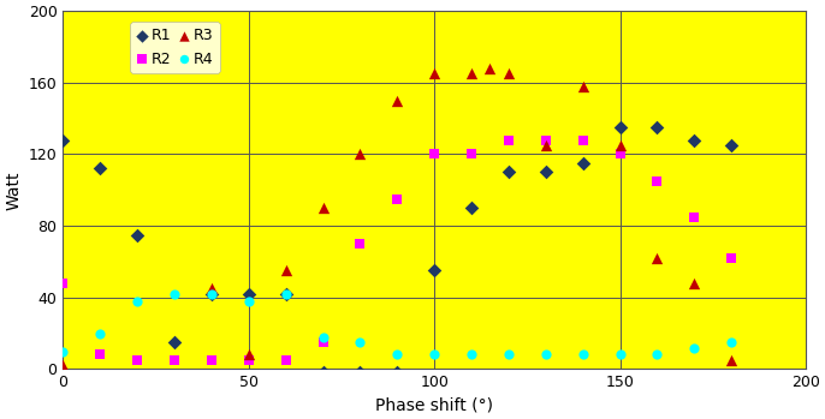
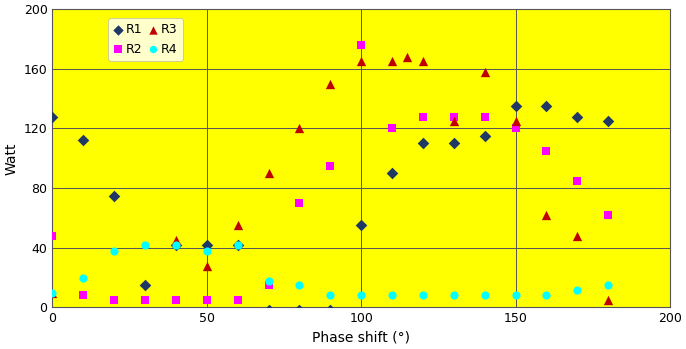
R3/0: 2 -> 10
R3/50: 8 -> 28
R2/100: 120 -> 176
